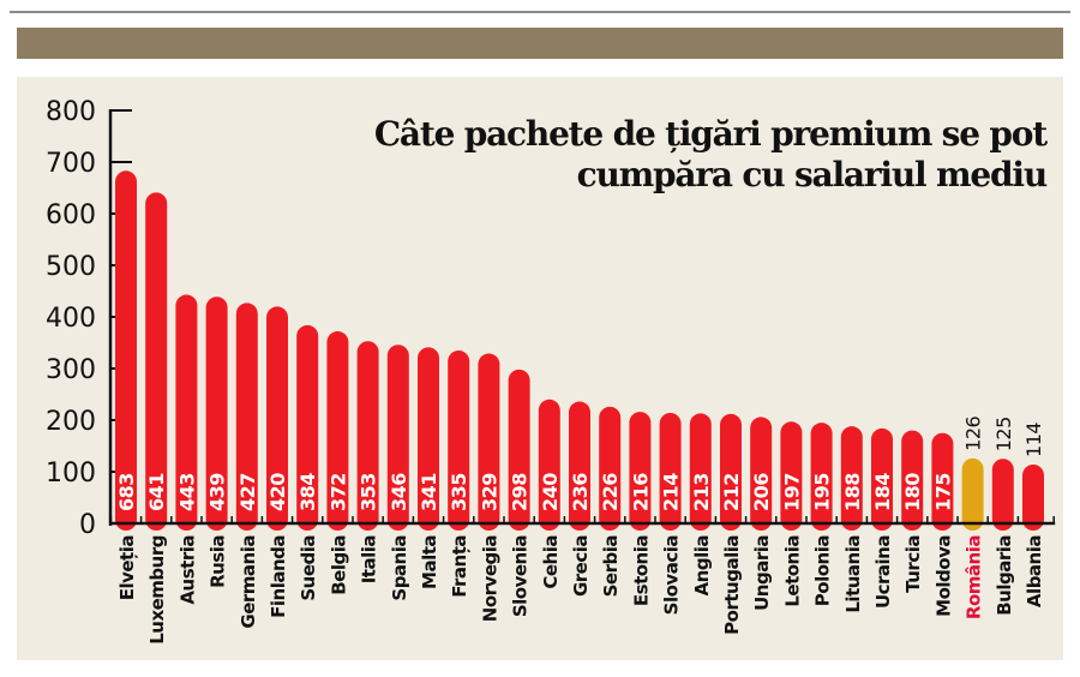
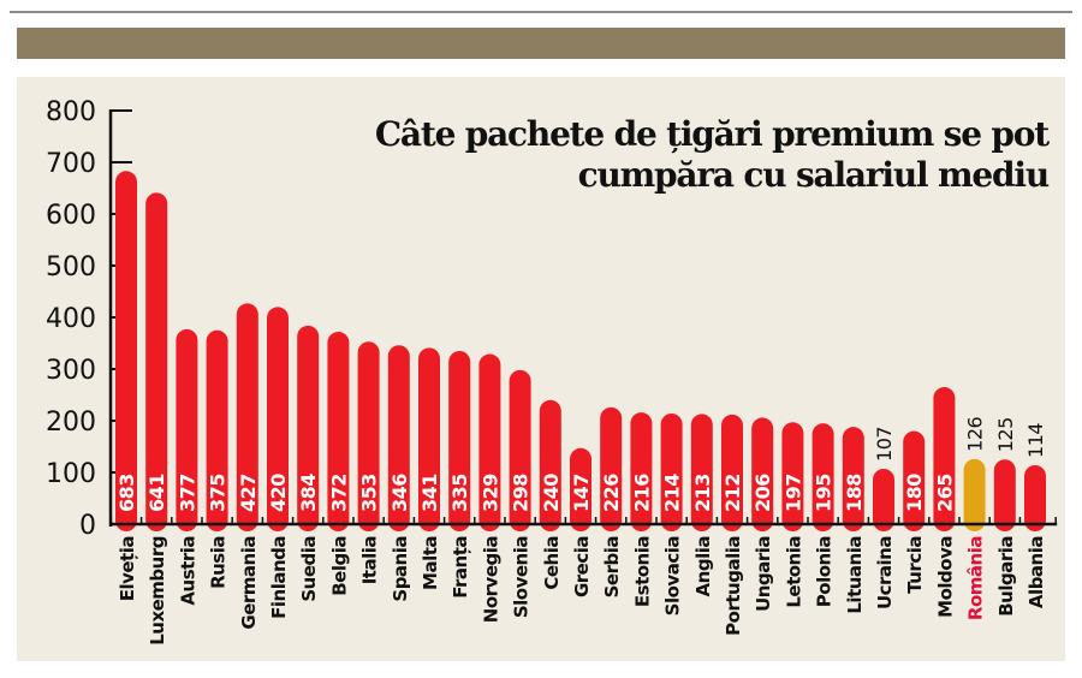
Austria: 443 -> 377
Rusia: 439 -> 375
Grecia: 236 -> 147
Ucraina: 184 -> 107
Moldova: 175 -> 265
